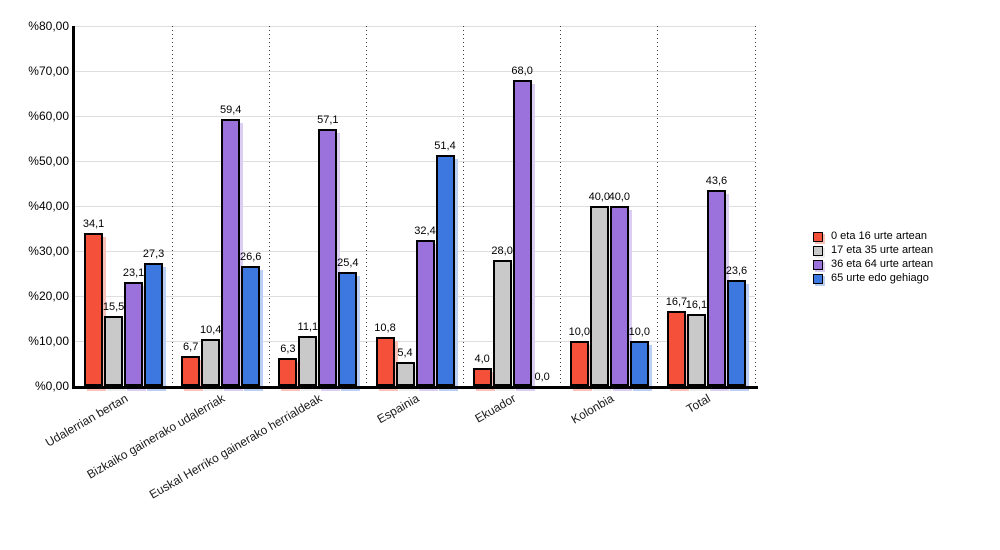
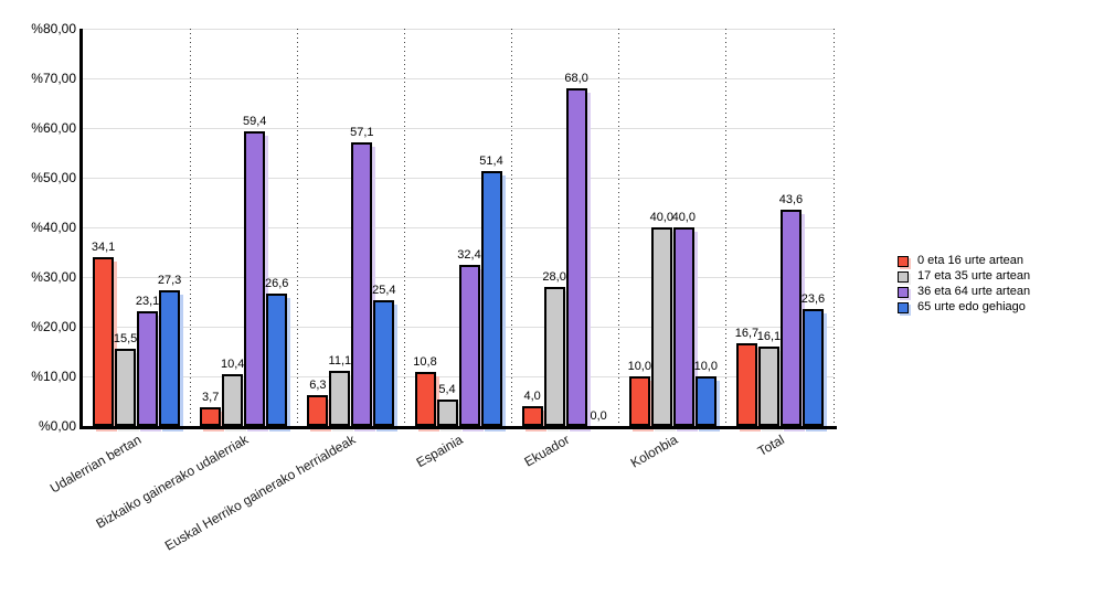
0 eta 16 urte artean/Bizkaiko gainerako udalerriak: 6,7 -> 3,7
